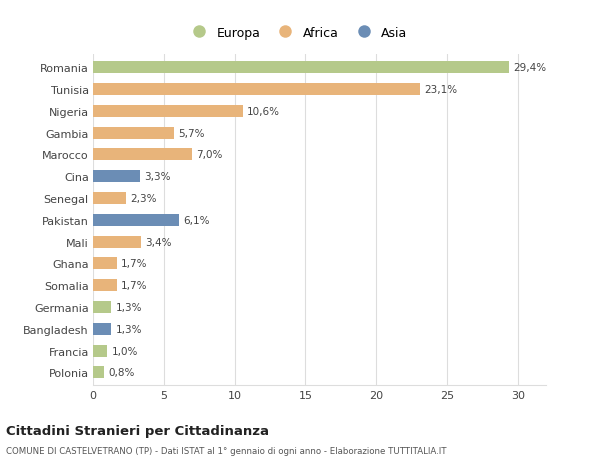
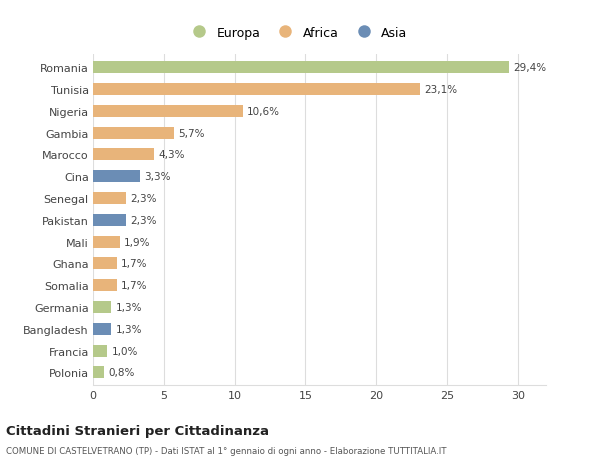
Marocco: 7,0% -> 4,3%
Pakistan: 6,1% -> 2,3%
Mali: 3,4% -> 1,9%
